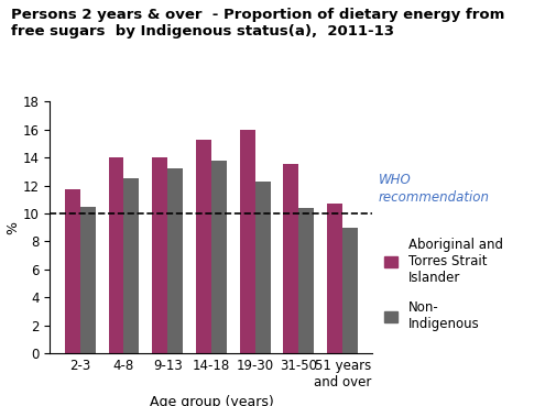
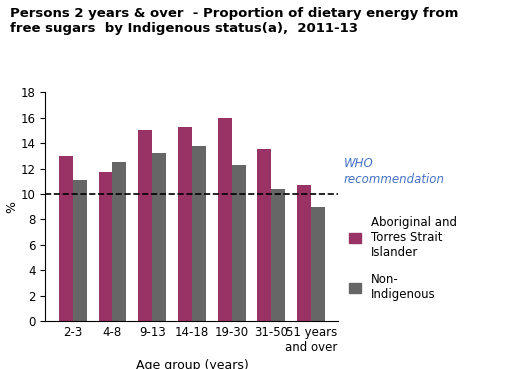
Aboriginal and Torres Strait Islander/2-3: 11.7 -> 13.0
Non- Indigenous/2-3: 10.5 -> 11.1
Aboriginal and Torres Strait Islander/4-8: 14.0 -> 11.7
Aboriginal and Torres Strait Islander/9-13: 14.0 -> 15.0
